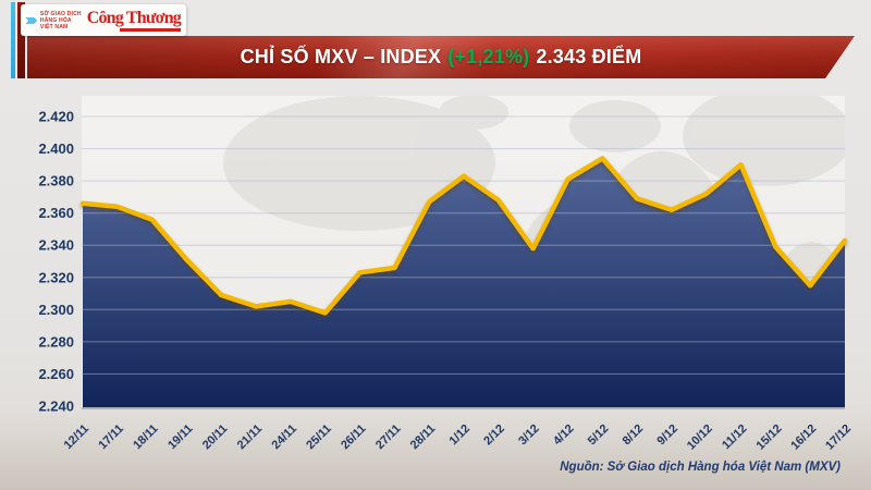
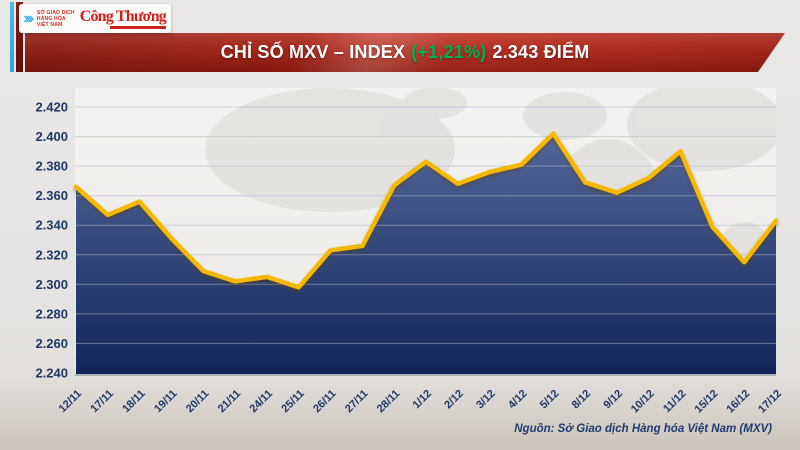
17/11: 2.364 -> 2.347
3/12: 2.338 -> 2.376
5/12: 2.394 -> 2.402
